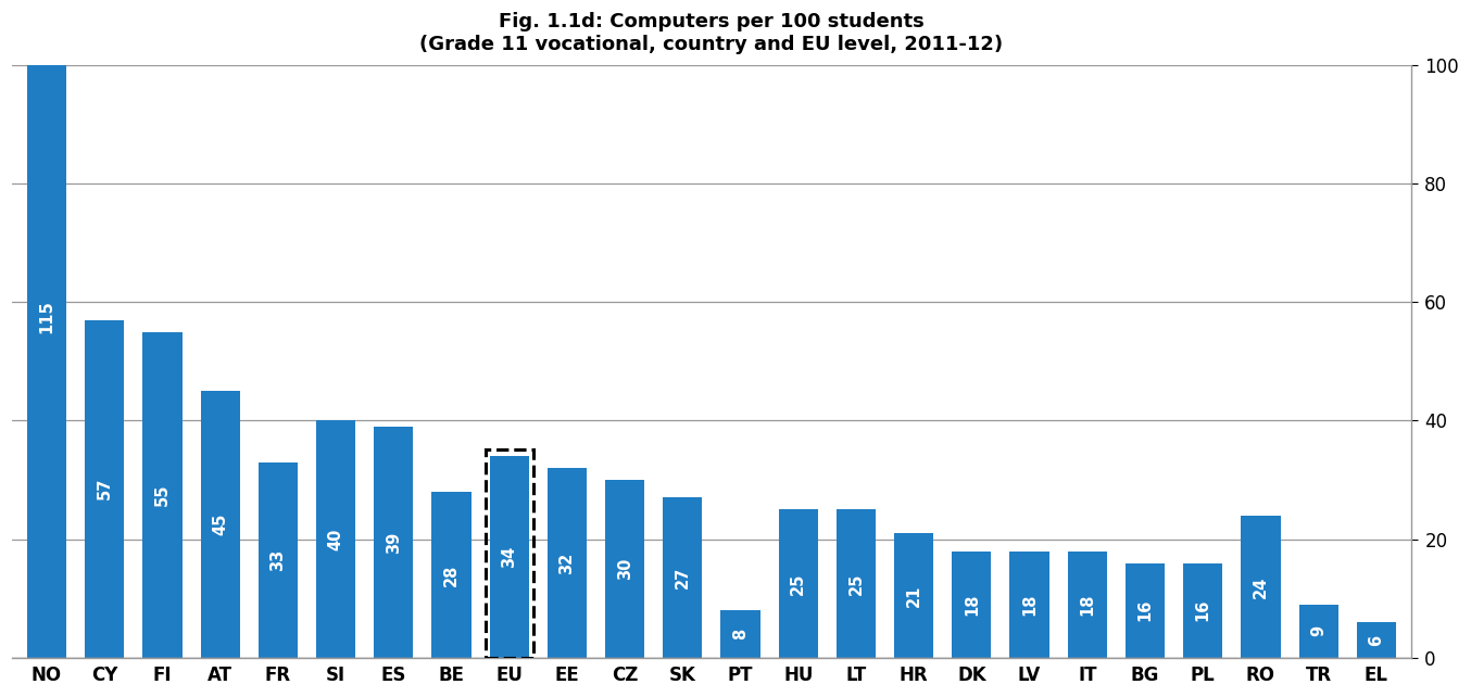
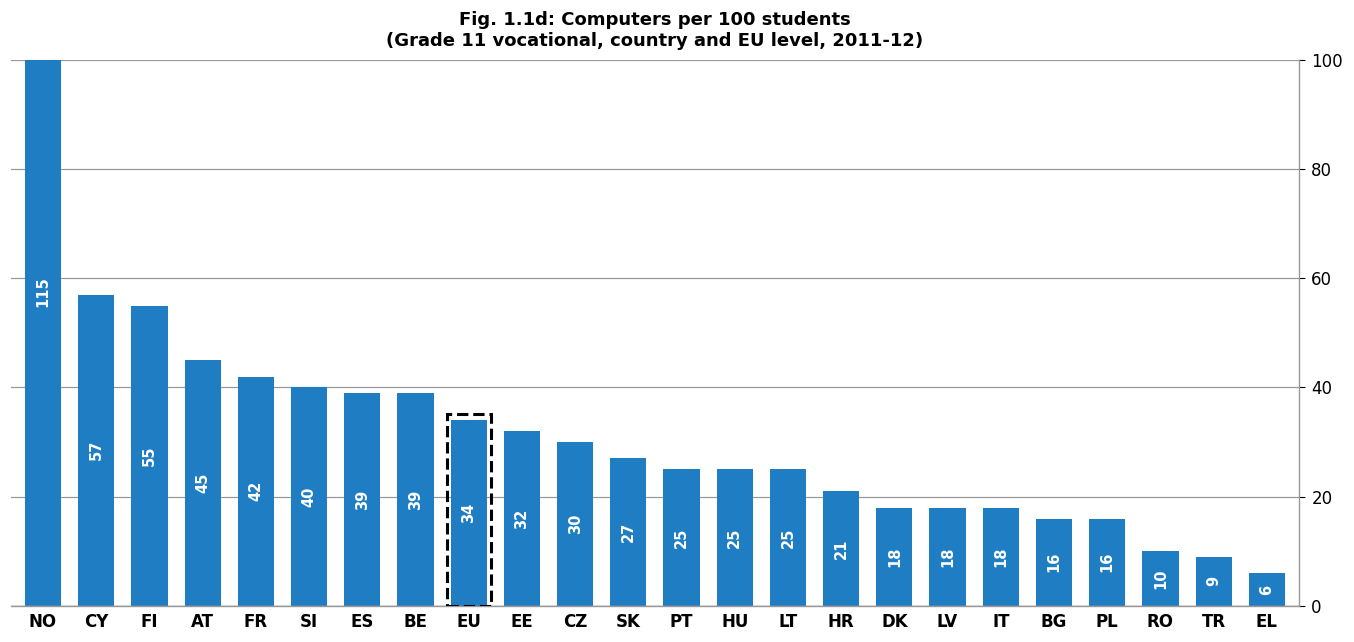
FR: 33 -> 42
BE: 28 -> 39
PT: 8 -> 25
RO: 24 -> 10
